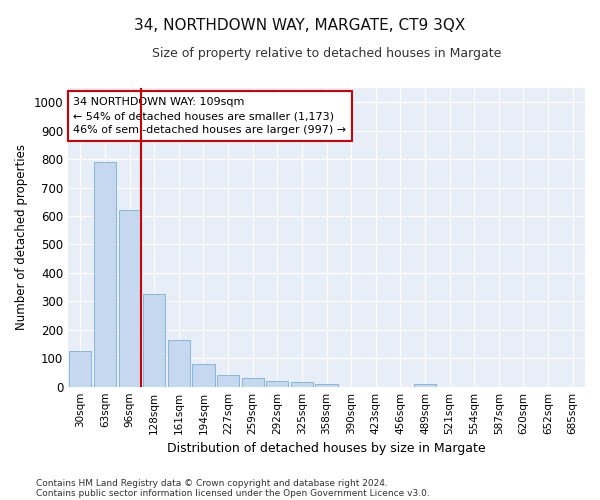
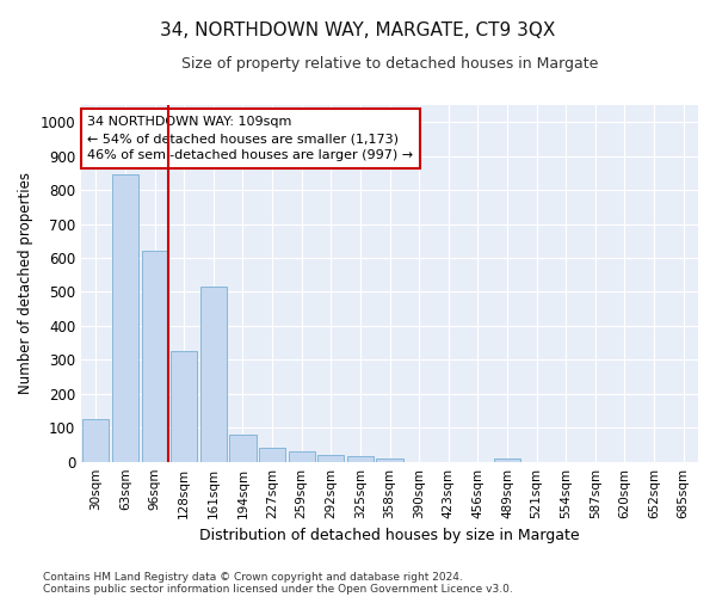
63sqm: 790 -> 845
161sqm: 165 -> 515
